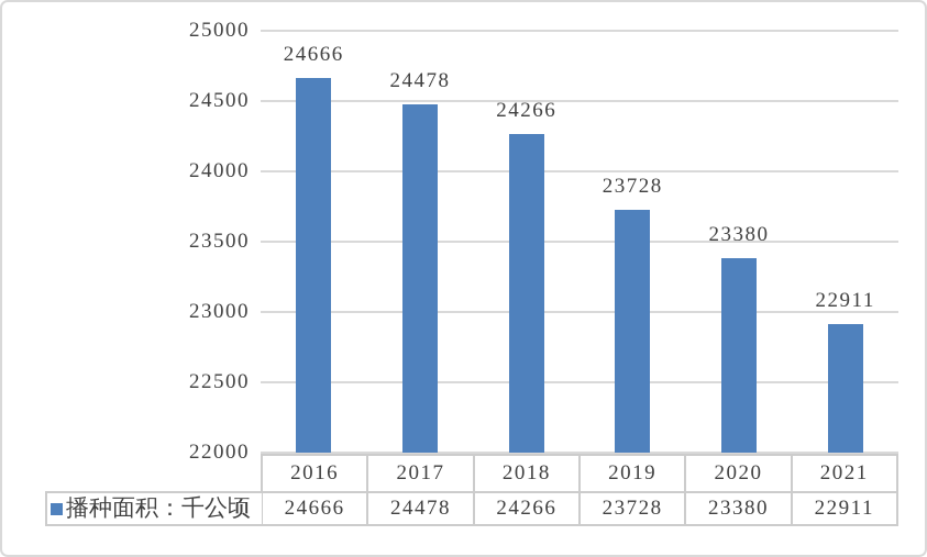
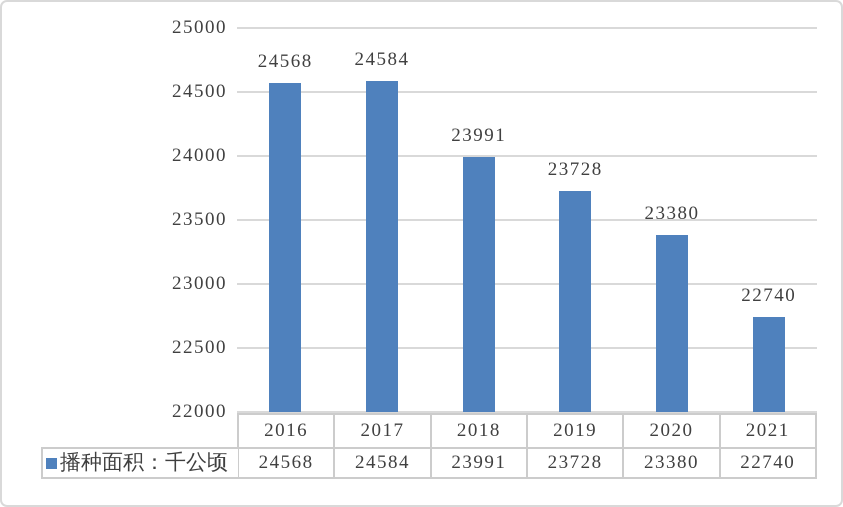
2016: 24666 -> 24568
2017: 24478 -> 24584
2018: 24266 -> 23991
2021: 22911 -> 22740
